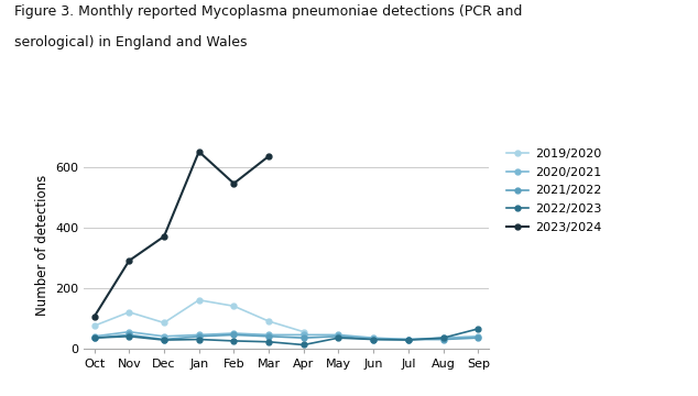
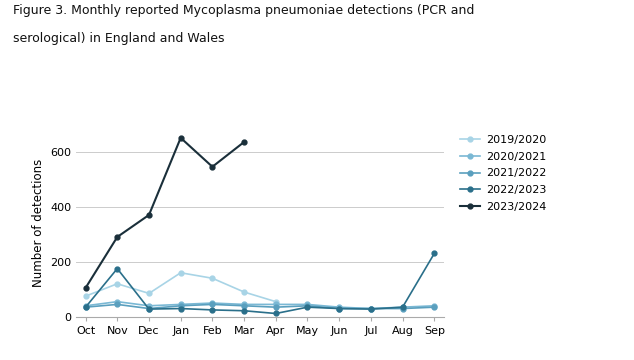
2022/2023/Nov: 40 -> 175
2022/2023/Sep: 65 -> 230
